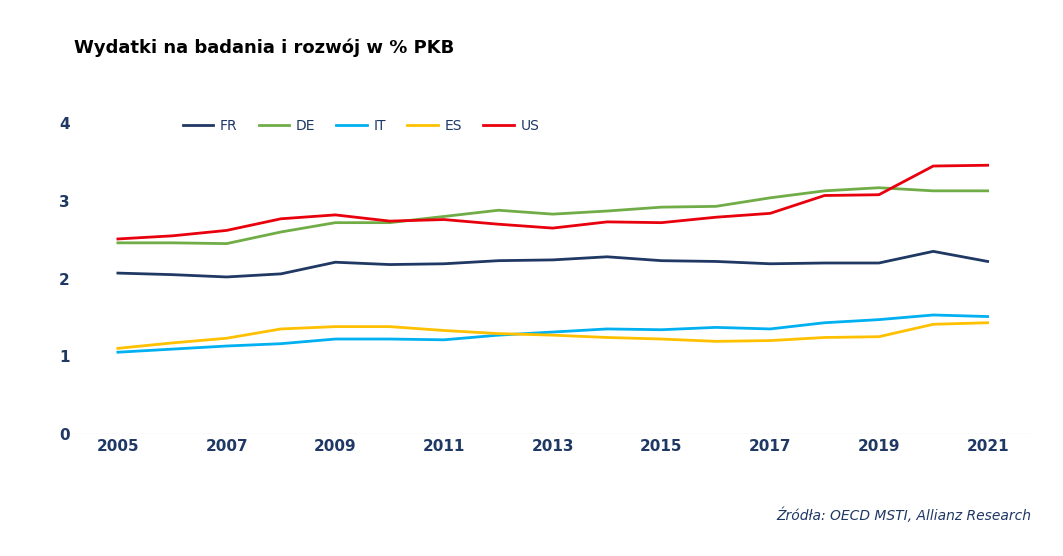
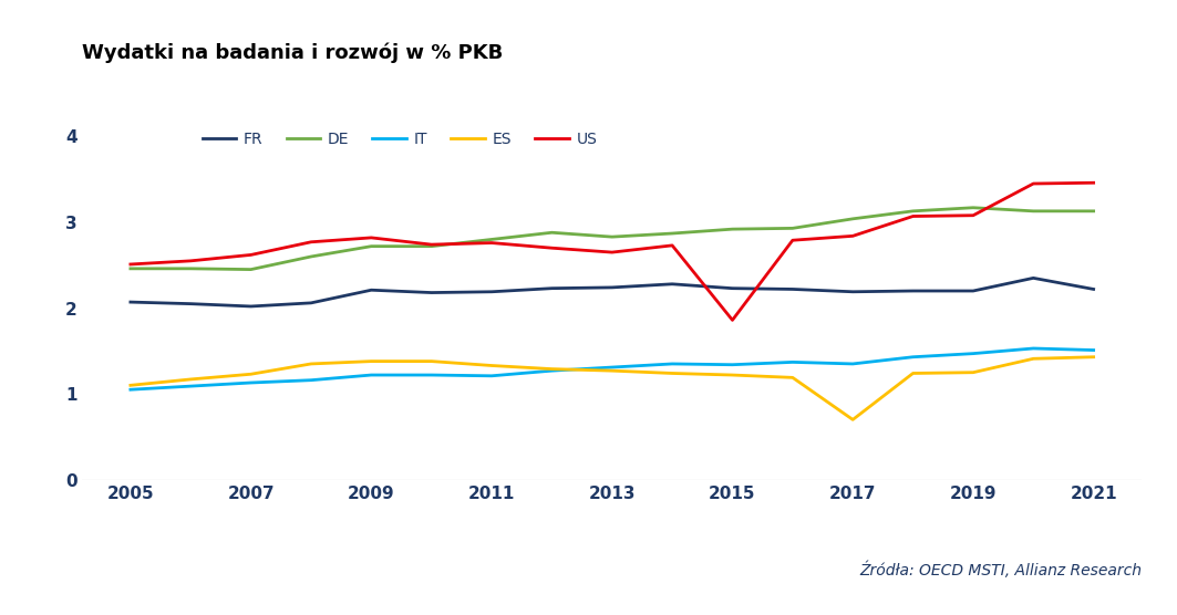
US/2015: 2.72 -> 1.86
ES/2017: 1.20 -> 0.70
